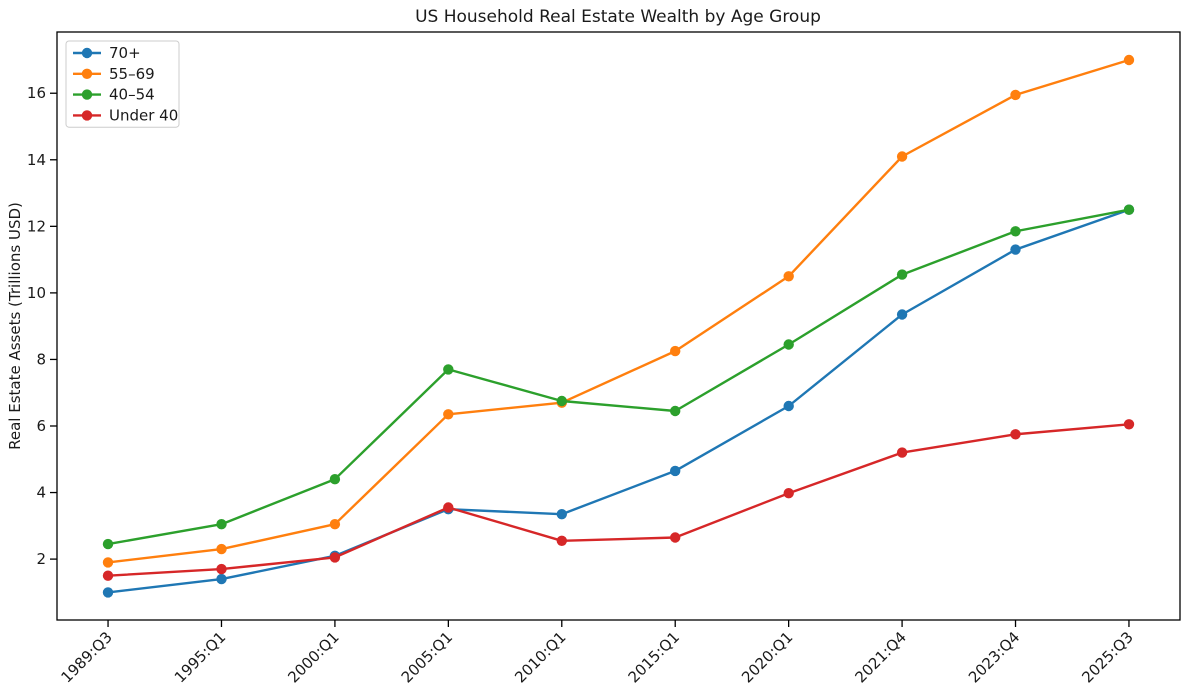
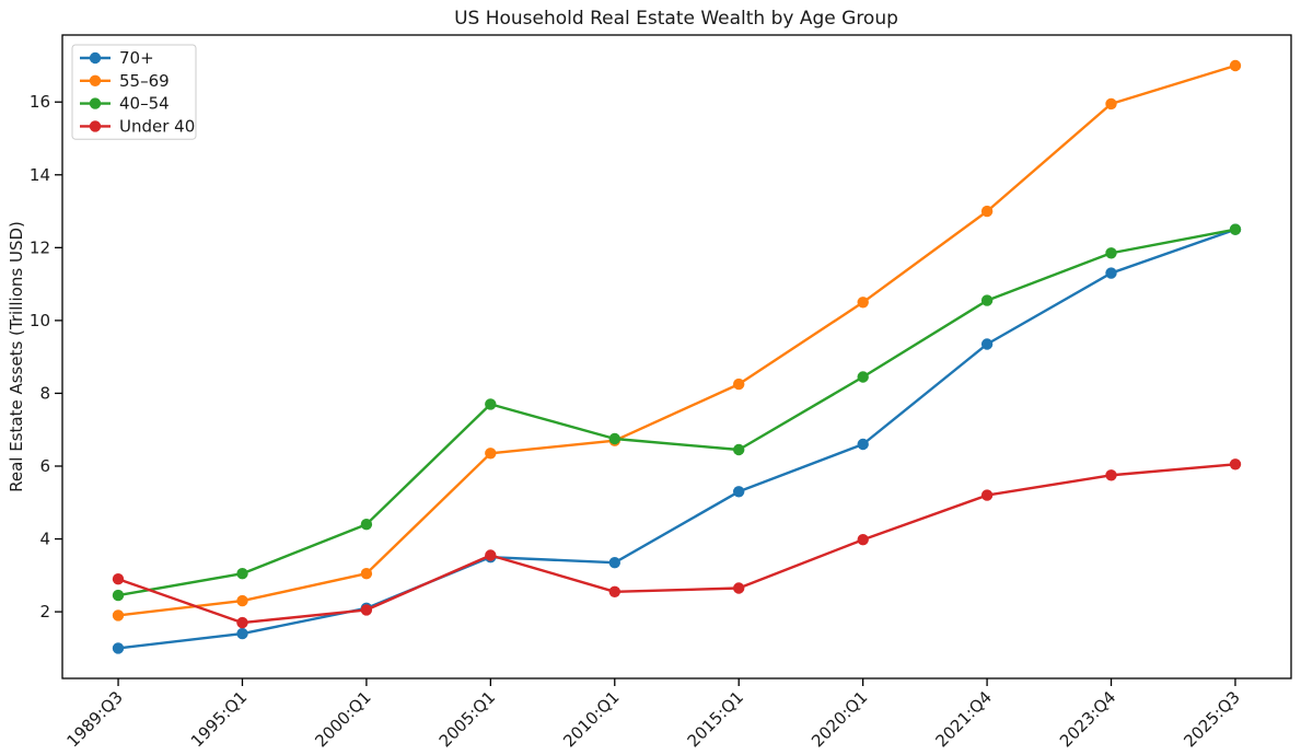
Under 40/1989:Q3: 1.5 -> 2.9
70+/2015:Q1: 4.7 -> 5.3
55–69/2021:Q4: 14.1 -> 13.0
